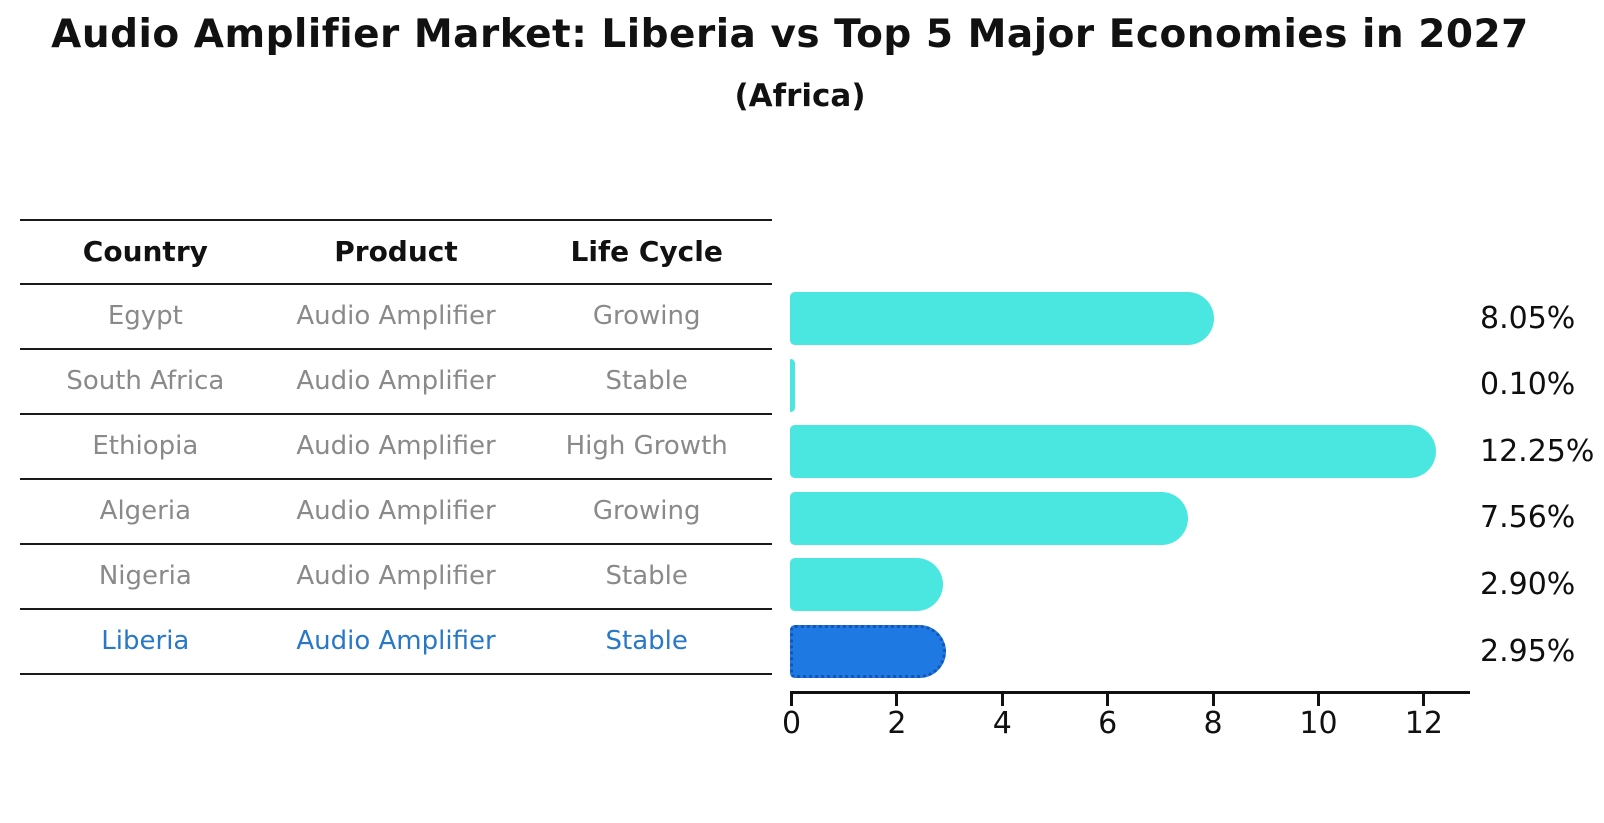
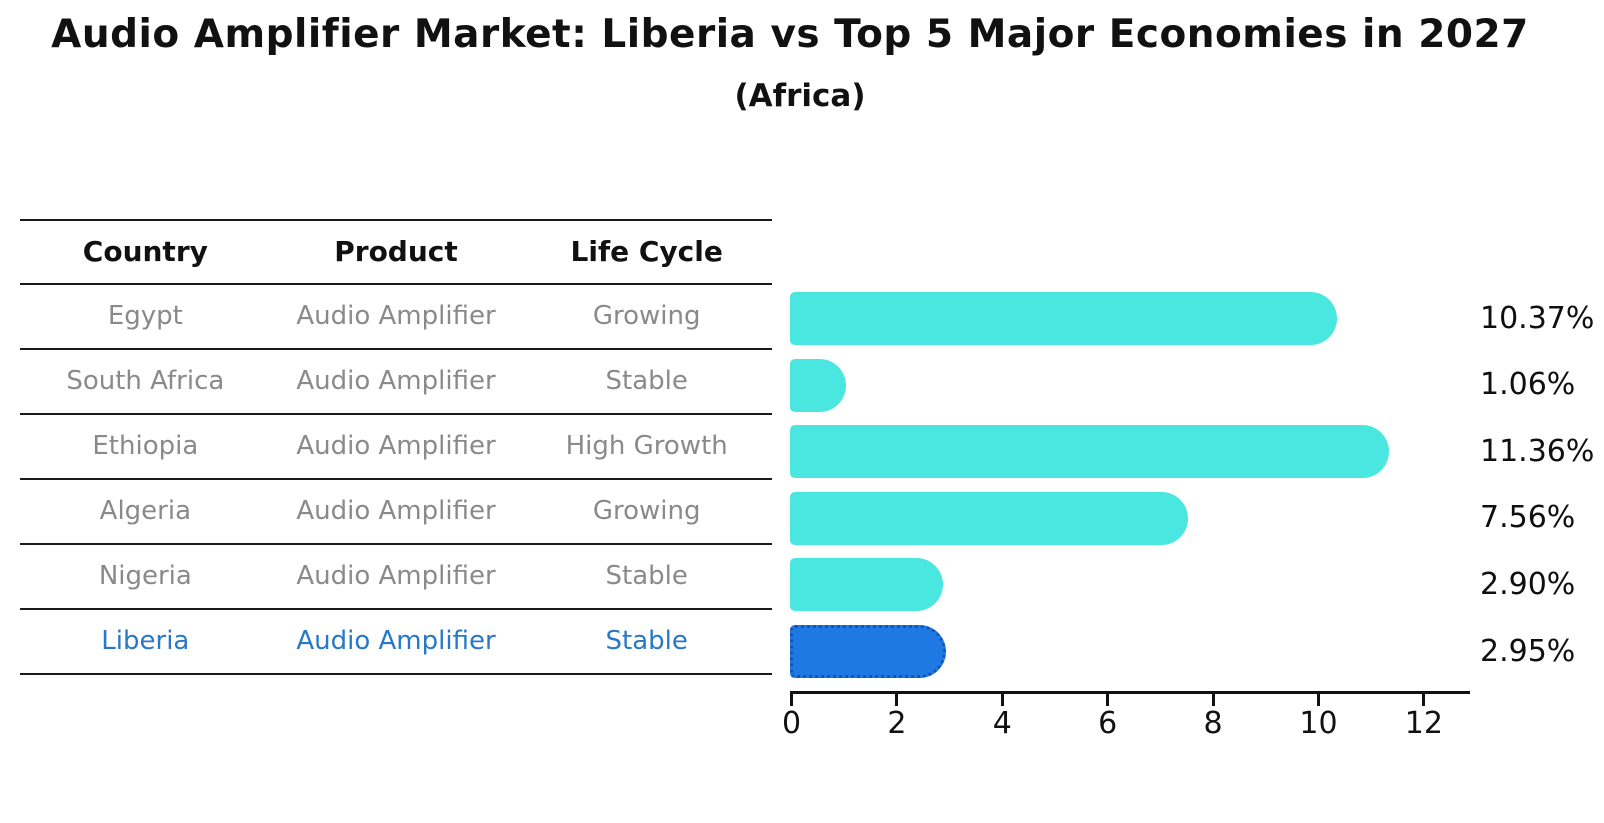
Egypt: 8.05% -> 10.37%
South Africa: 0.10% -> 1.06%
Ethiopia: 12.25% -> 11.36%
